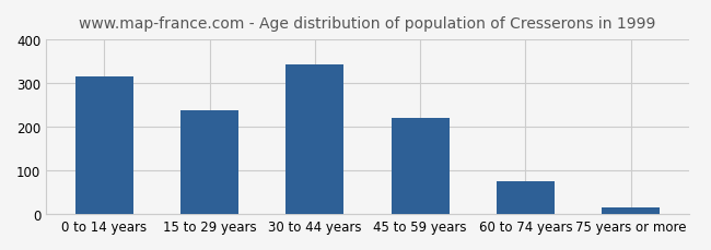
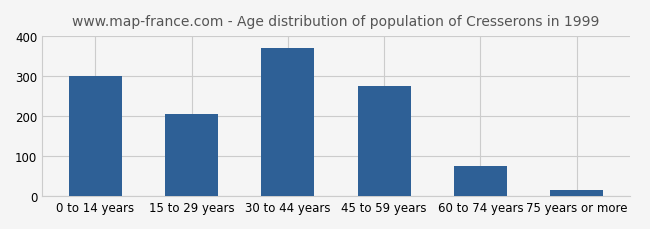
0 to 14 years: 315 -> 300
15 to 29 years: 237 -> 205
30 to 44 years: 344 -> 370
45 to 59 years: 221 -> 275
